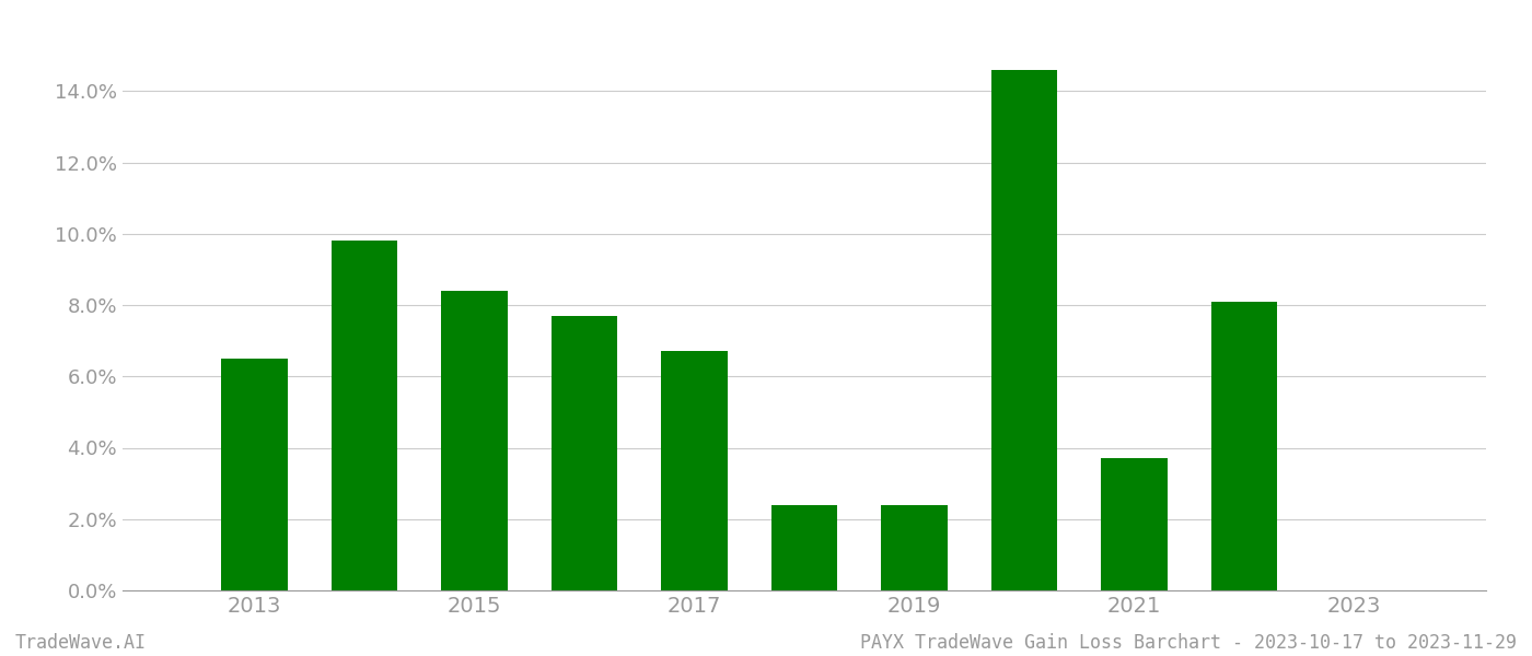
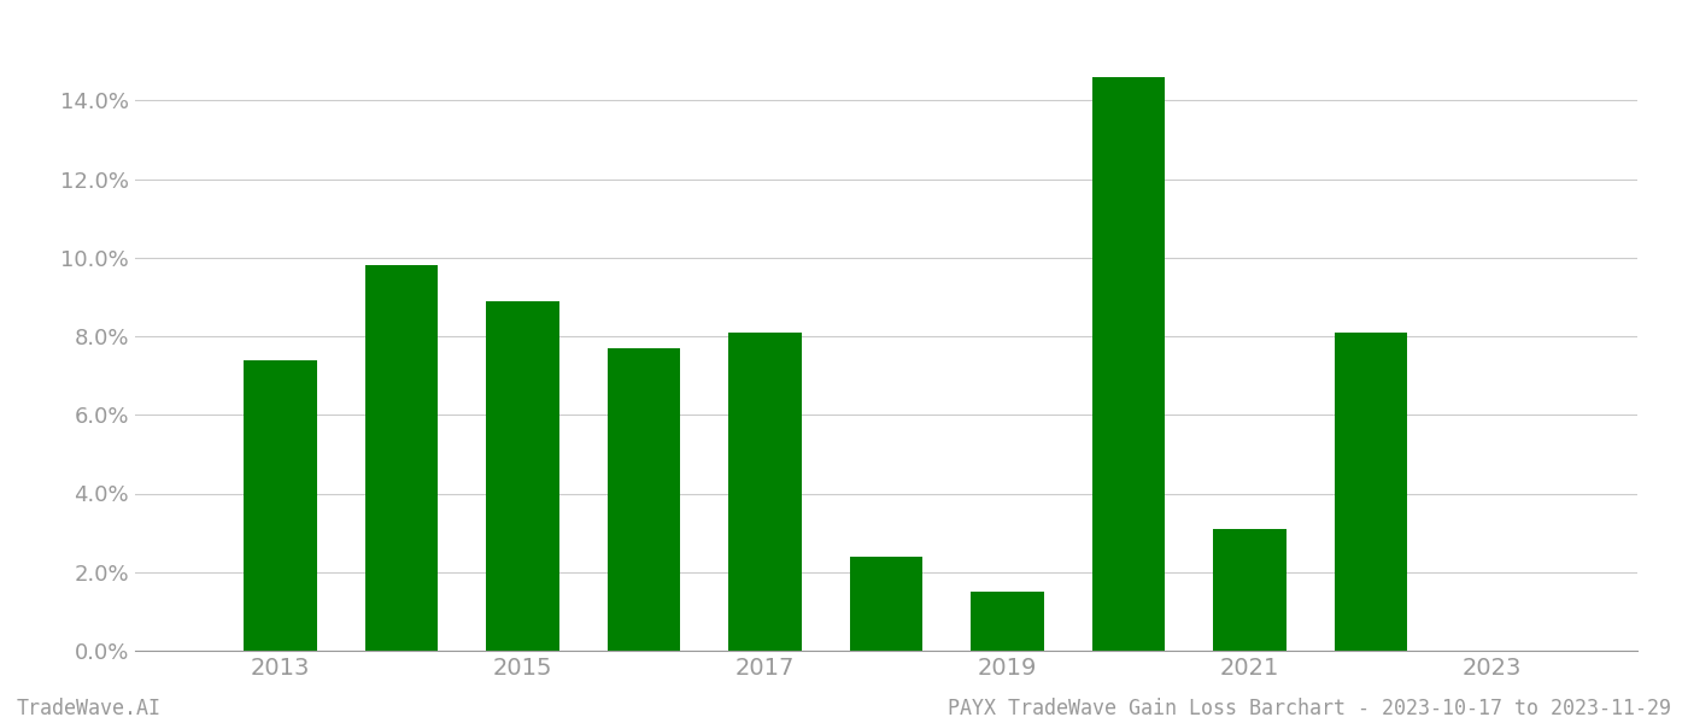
2013: 6.5% -> 7.4%
2015: 8.4% -> 8.9%
2017: 6.7% -> 8.1%
2019: 2.4% -> 1.5%
2021: 3.7% -> 3.1%
